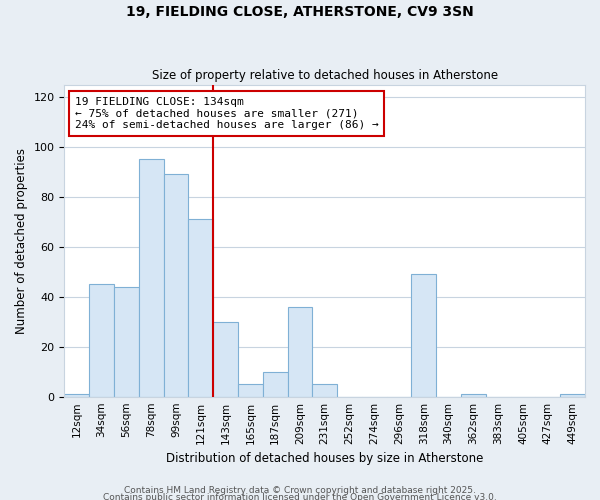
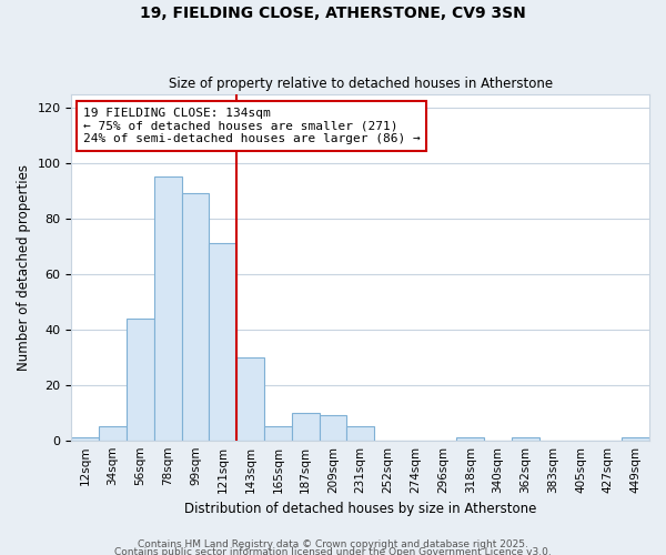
34sqm: 45 -> 5
209sqm: 36 -> 9
318sqm: 49 -> 1
